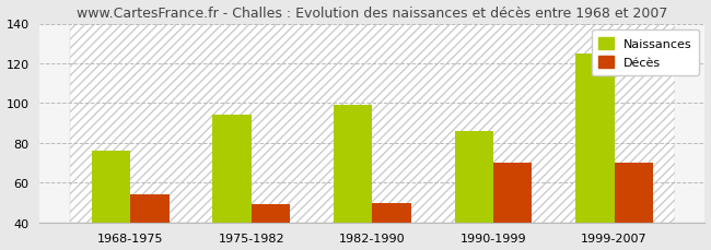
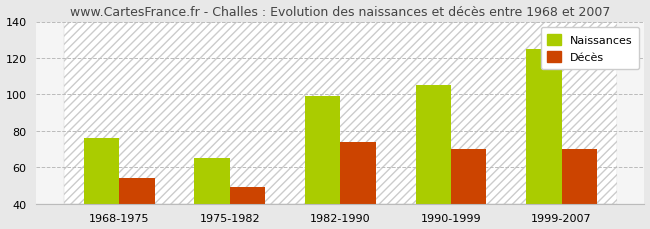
Naissances/1975-1982: 94 -> 65
Décès/1982-1990: 50 -> 74
Naissances/1990-1999: 86 -> 105
